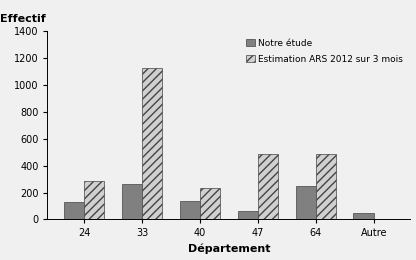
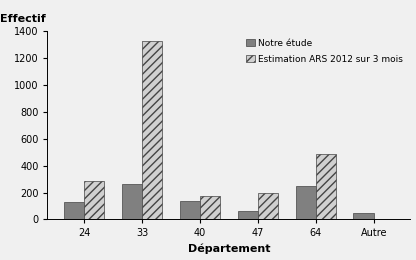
Estimation ARS 2012 sur 3 mois/33: 1130 -> 1330
Estimation ARS 2012 sur 3 mois/40: 230 -> 180
Estimation ARS 2012 sur 3 mois/47: 490 -> 200
